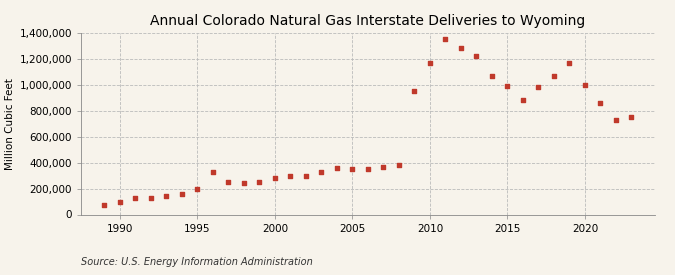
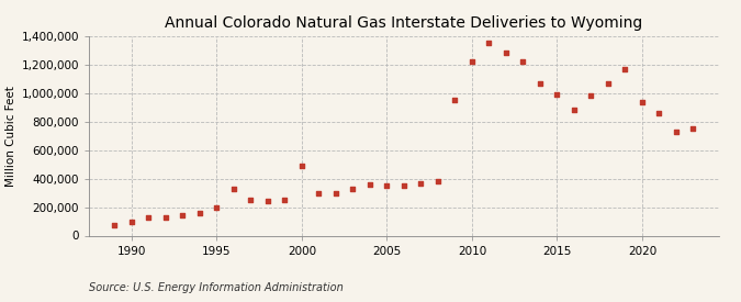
2000: 280,000 -> 490,000
2010: 1,170,000 -> 1,220,000
2020: 1,000,000 -> 940,000
